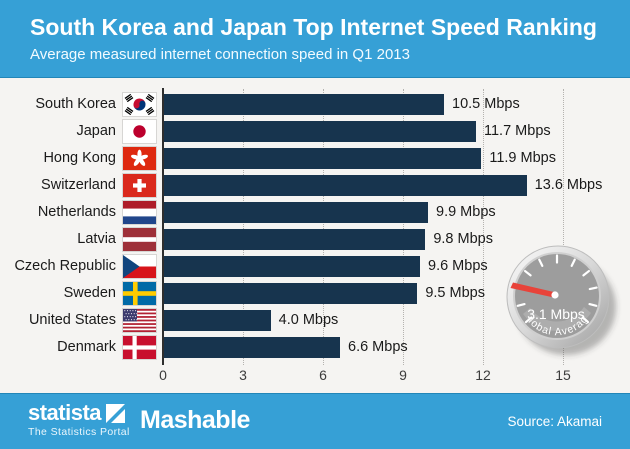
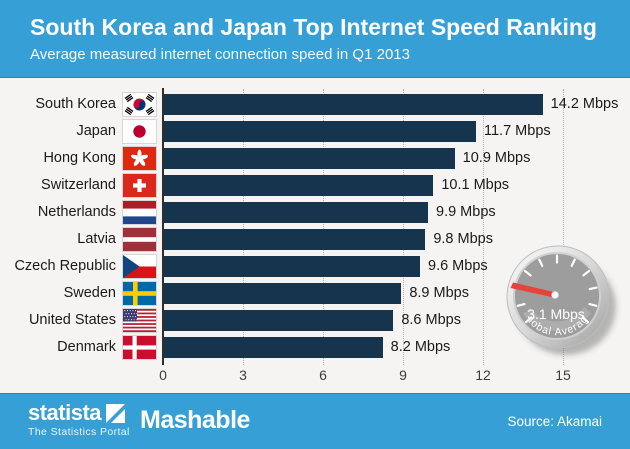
South Korea: 10.5 -> 14.2
Hong Kong: 11.9 -> 10.9
Switzerland: 13.6 -> 10.1
Sweden: 9.5 -> 8.9
United States: 4.0 -> 8.6
Denmark: 6.6 -> 8.2
